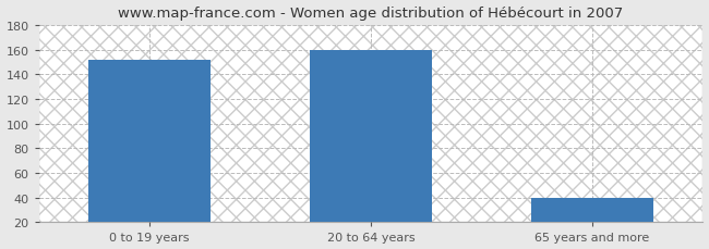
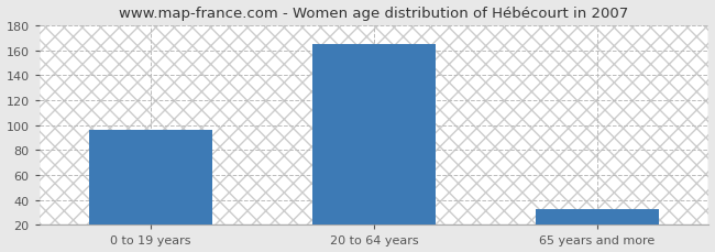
0 to 19 years: 152 -> 96
20 to 64 years: 160 -> 165
65 years and more: 40 -> 33
